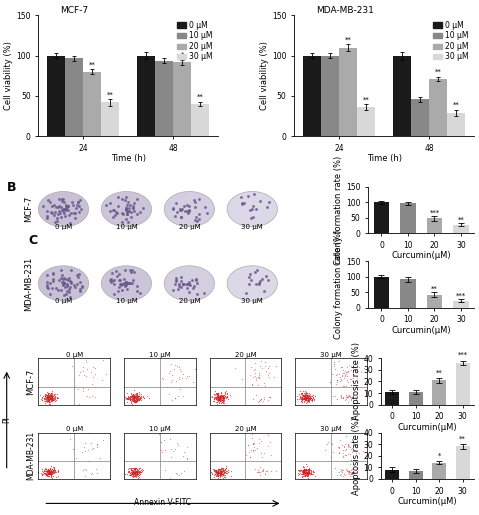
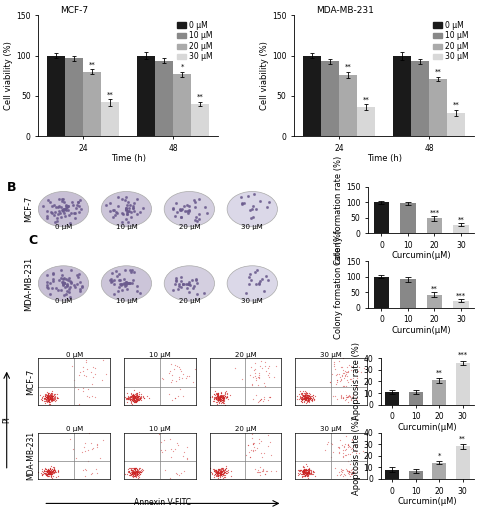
MCF-7/20 μM/48: 92 -> 77
MDA-MB-231/10 μM/24: 100 -> 93
MDA-MB-231/20 μM/24: 110 -> 76
MDA-MB-231/10 μM/48: 46 -> 93
